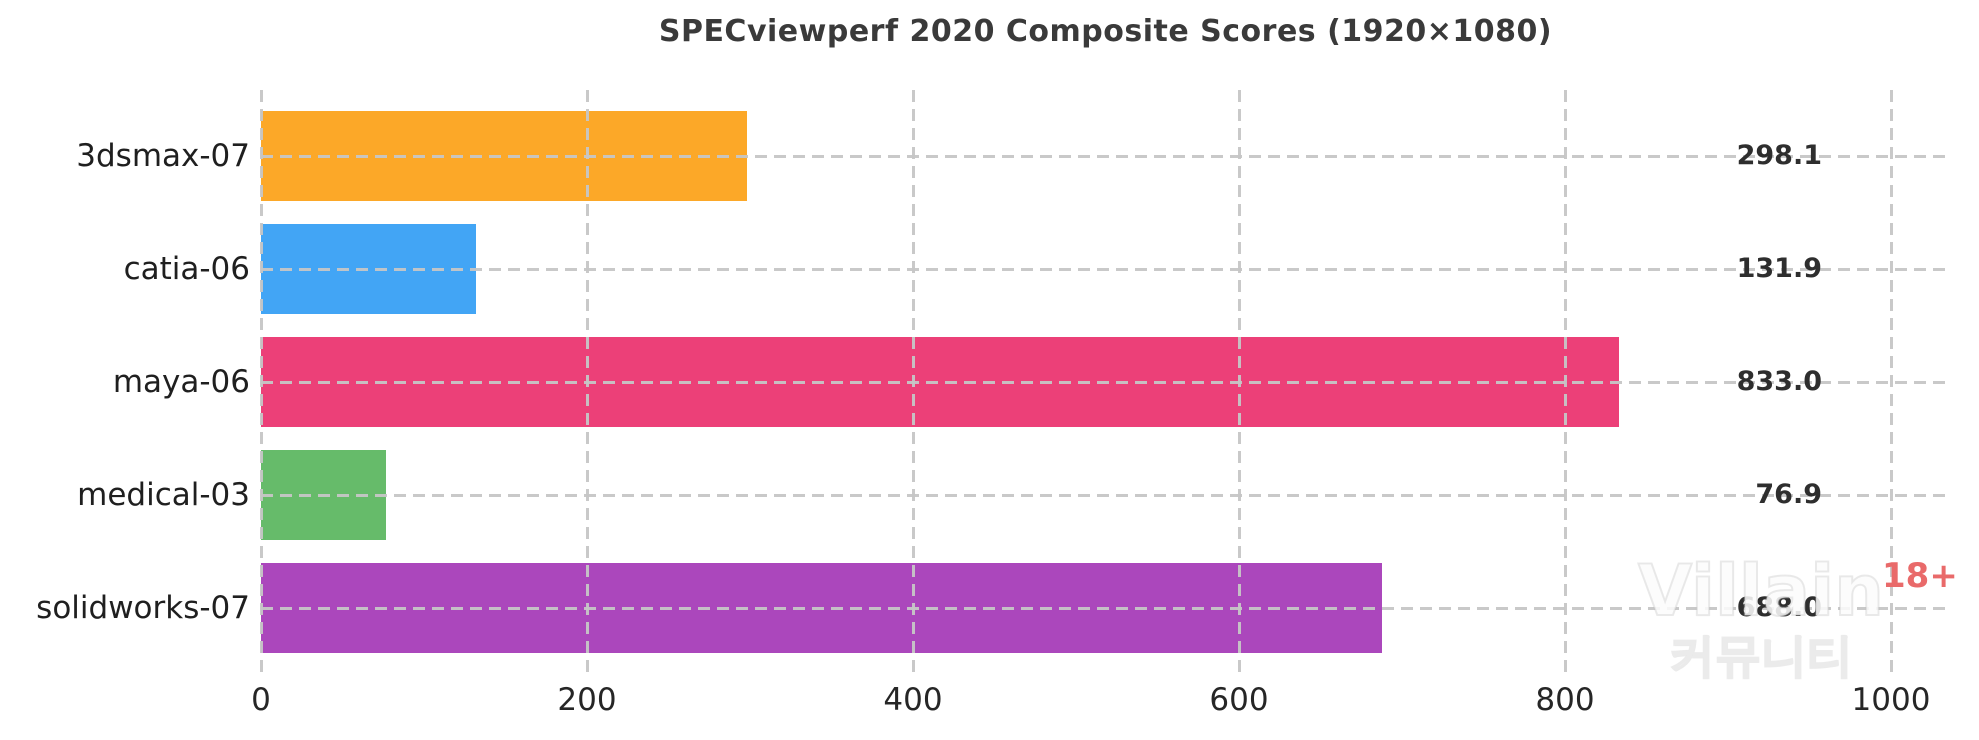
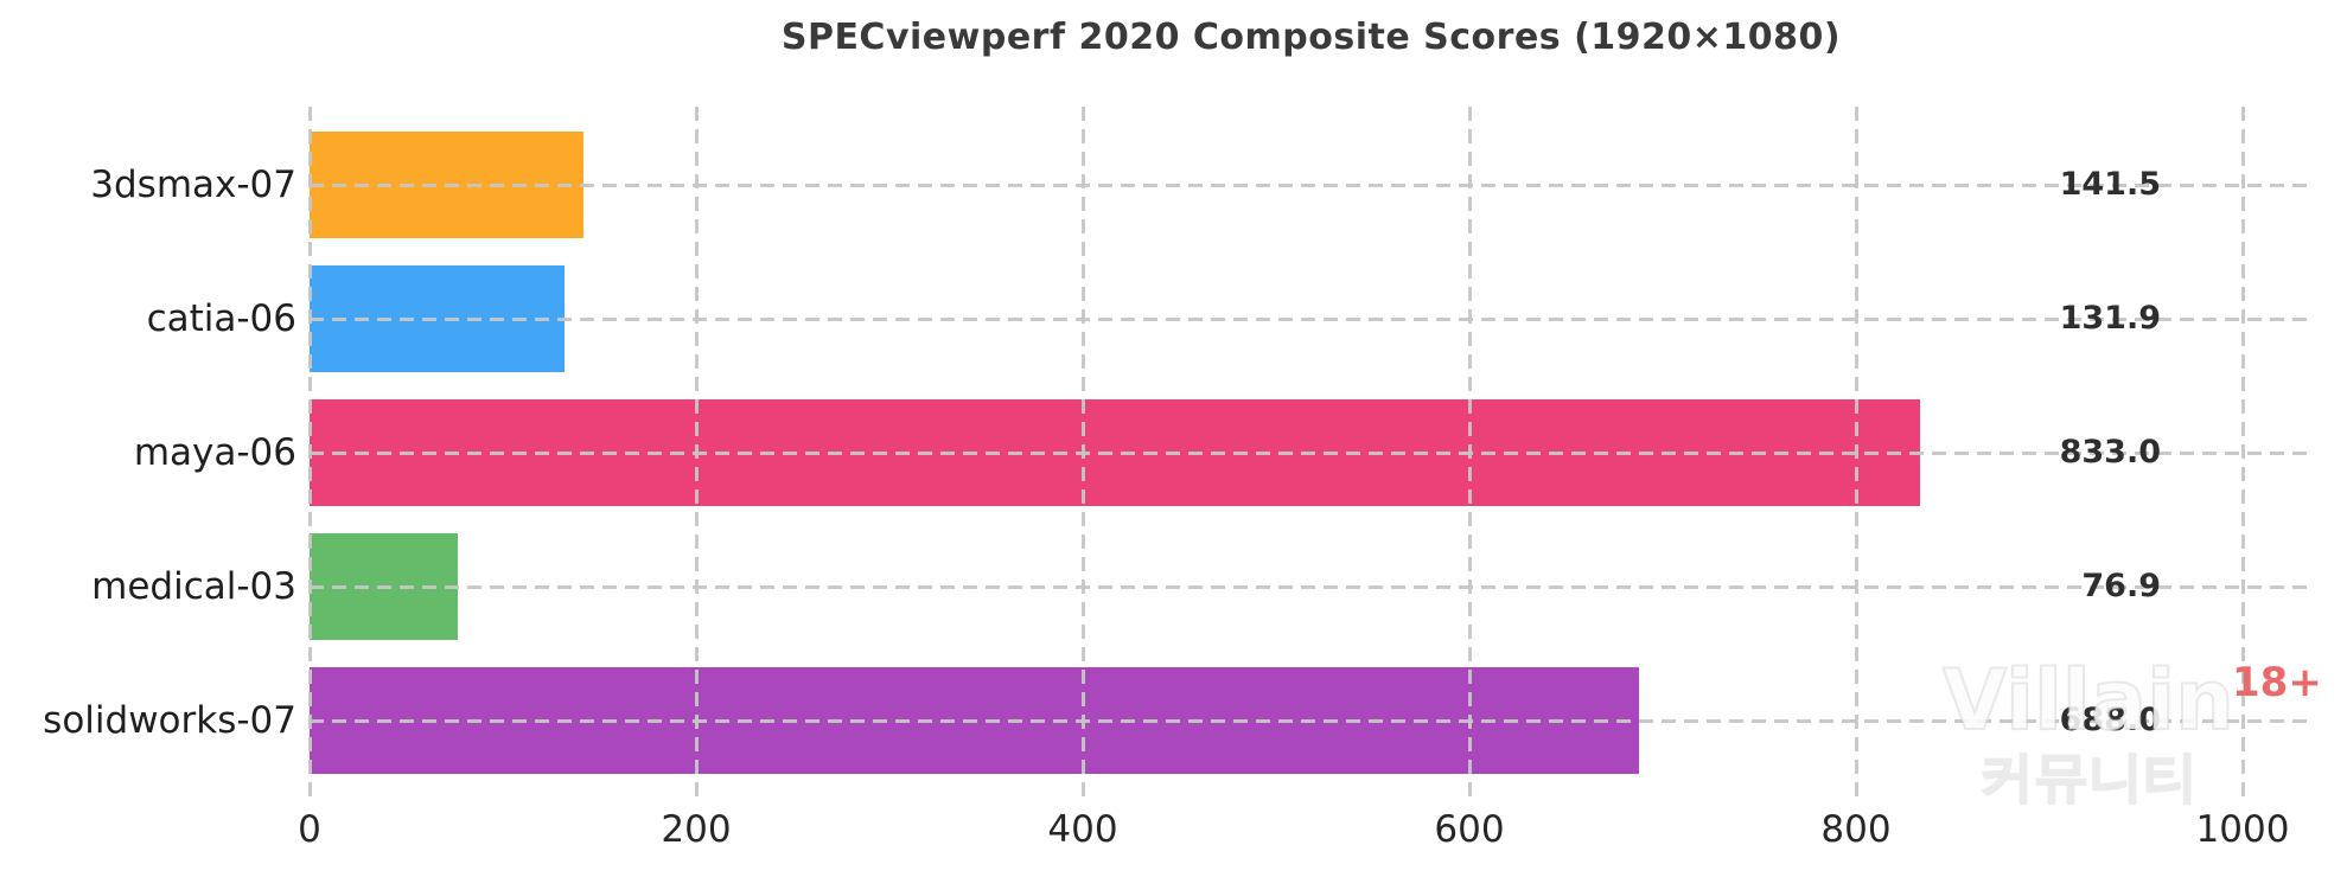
3dsmax-07: 298.1 -> 141.5
